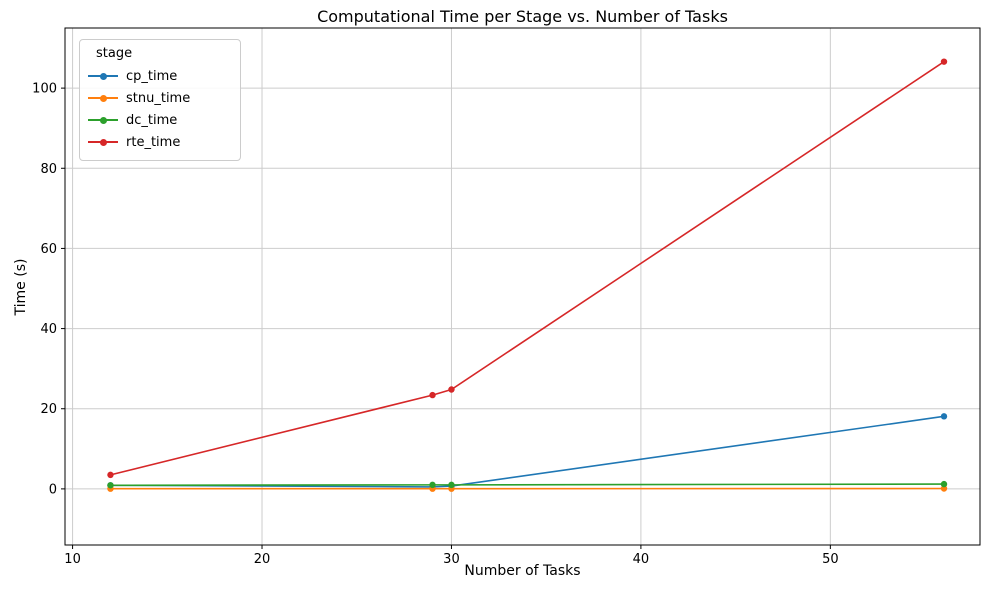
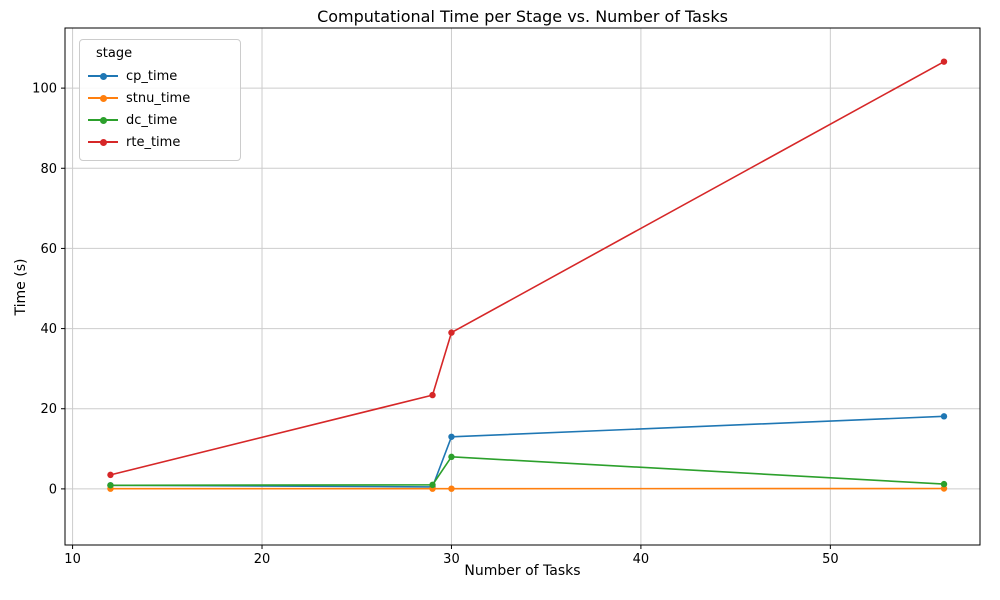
cp_time/30: 1 -> 13
dc_time/30: 1 -> 8
rte_time/30: 25 -> 39
